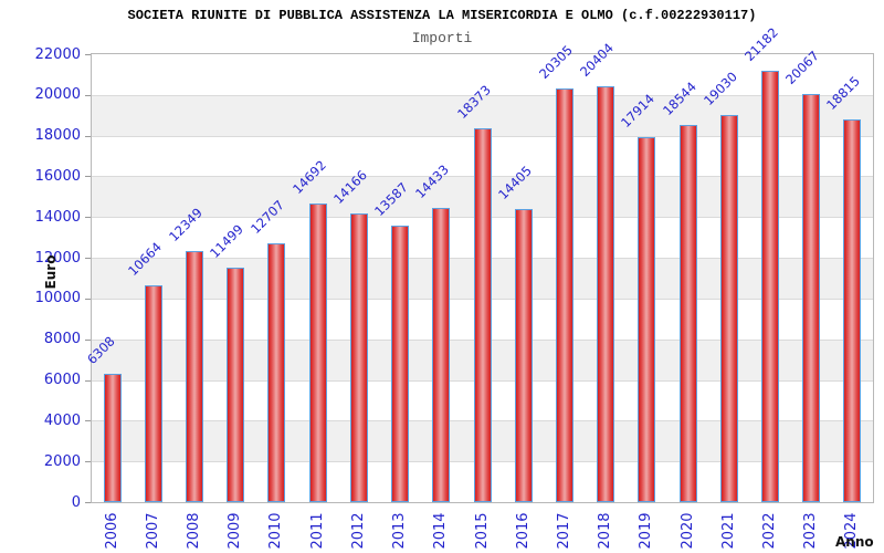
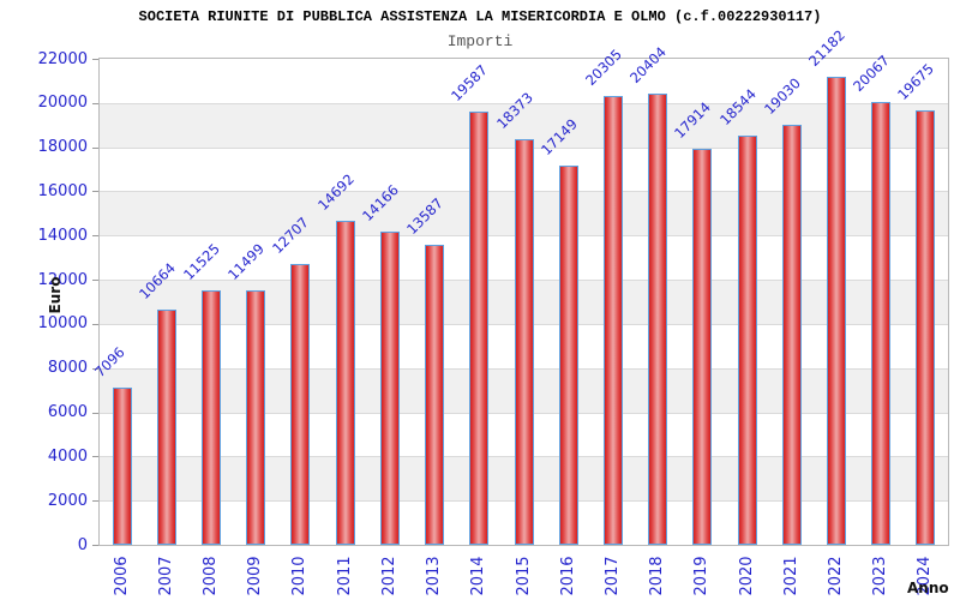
2006: 6308 -> 7096
2008: 12349 -> 11525
2014: 14433 -> 19587
2016: 14405 -> 17149
2024: 18815 -> 19675
